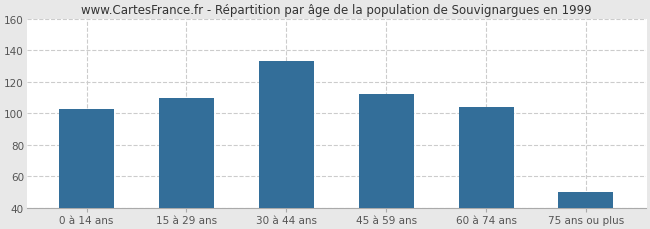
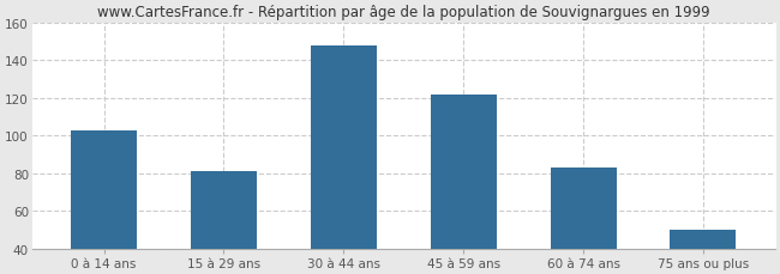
15 à 29 ans: 110 -> 81
30 à 44 ans: 133 -> 148
45 à 59 ans: 112 -> 122
60 à 74 ans: 104 -> 83
